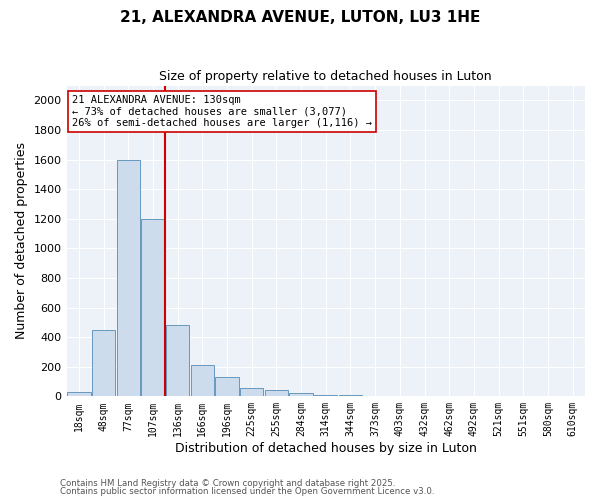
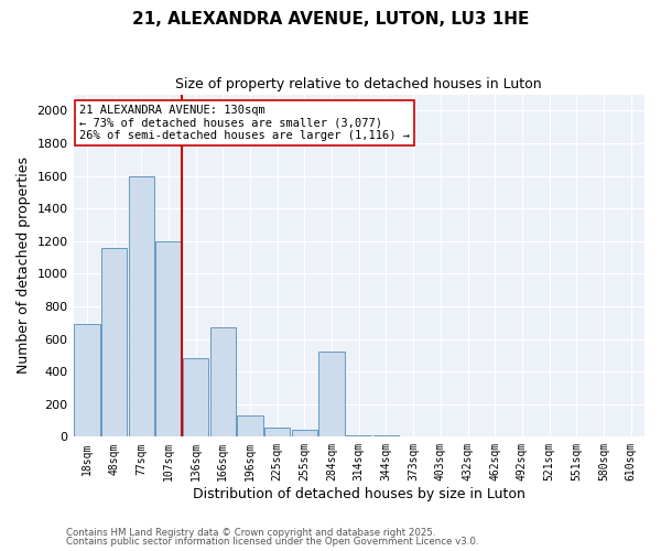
18sqm: 30 -> 690
48sqm: 450 -> 1160
166sqm: 220 -> 670
284sqm: 20 -> 520
